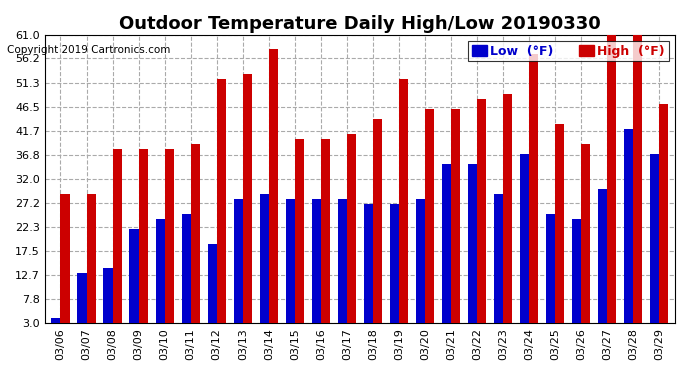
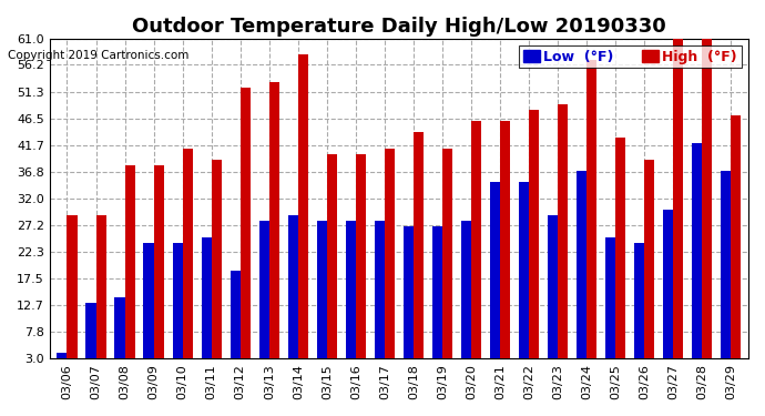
Low (°F)/03/09: 22 -> 24
High (°F)/03/10: 38 -> 41
High (°F)/03/19: 52 -> 41
